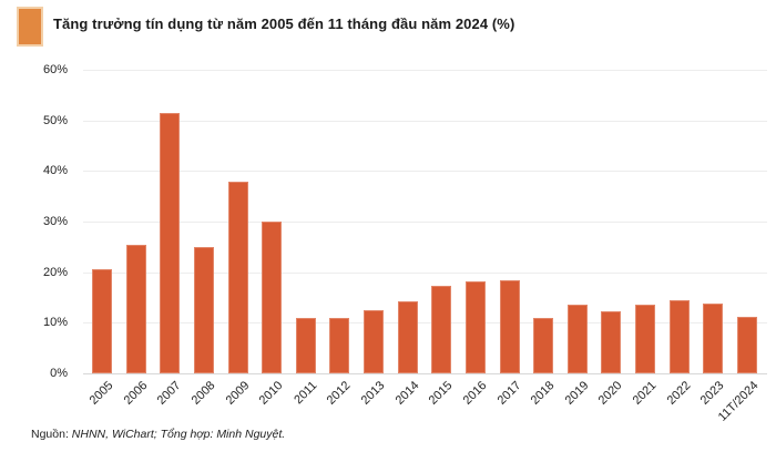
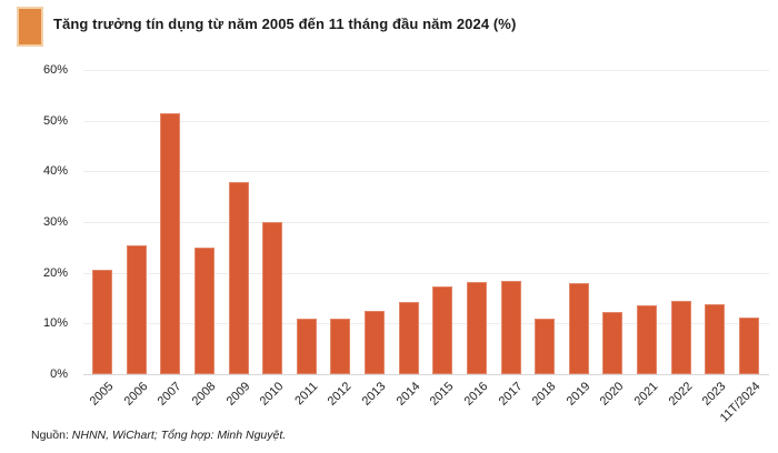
2019: 14% -> 18%
